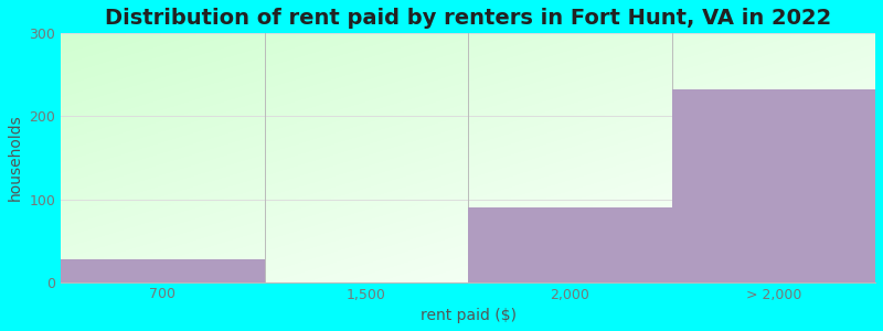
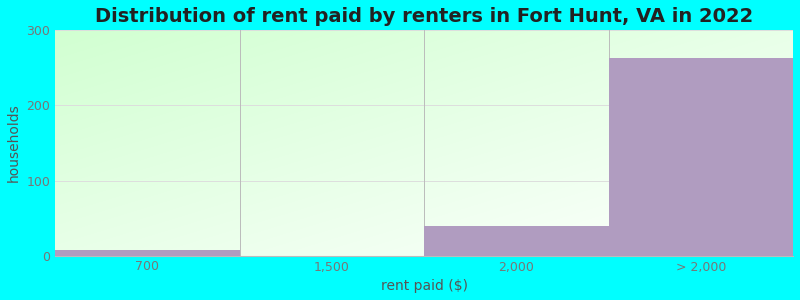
700: 28 -> 7
2,000: 90 -> 40
> 2,000: 232 -> 263
